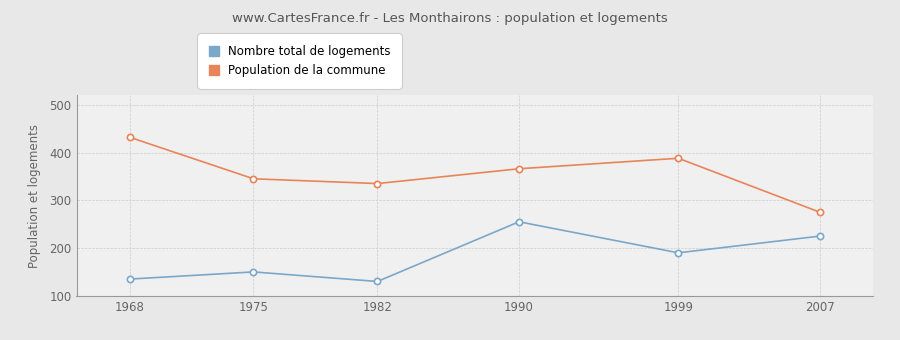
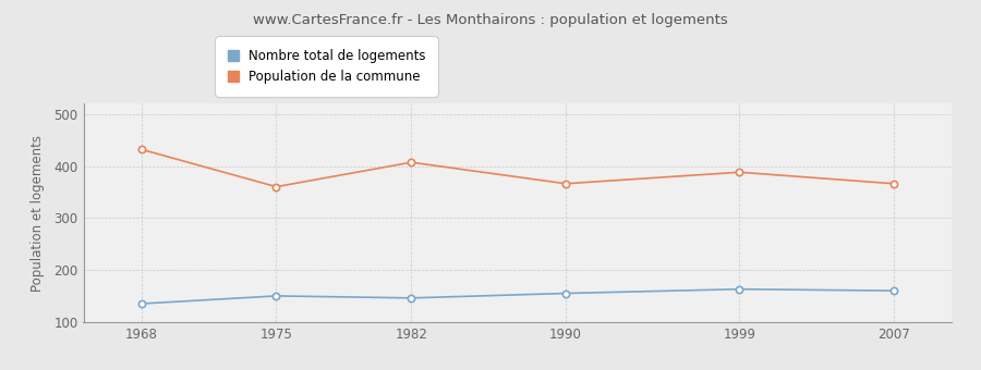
Population de la commune/1975: 345 -> 360
Nombre total de logements/1982: 130 -> 146
Population de la commune/1982: 335 -> 407
Nombre total de logements/1990: 255 -> 155
Nombre total de logements/1999: 190 -> 163
Nombre total de logements/2007: 225 -> 160
Population de la commune/2007: 275 -> 366
